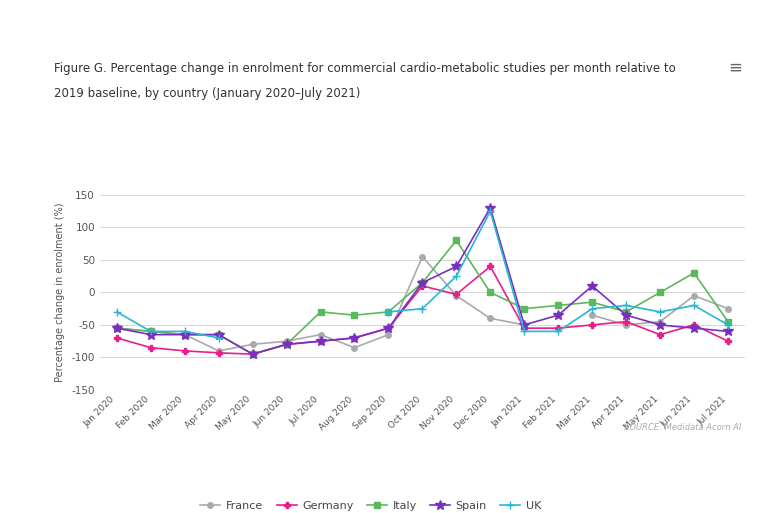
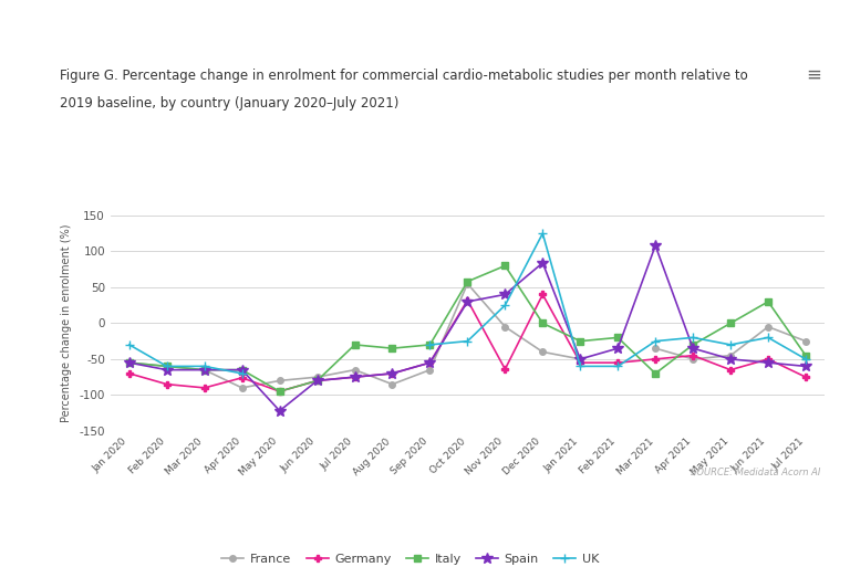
Germany/Apr 2020: -93 -> -76
Spain/May 2020: -95 -> -122
Germany/Oct 2020: 10 -> 32
Italy/Oct 2020: 15 -> 58
Spain/Oct 2020: 15 -> 30
Germany/Nov 2020: -3 -> -64
Spain/Dec 2020: 130 -> 84
Italy/Mar 2021: -15 -> -70
Spain/Mar 2021: 10 -> 108
